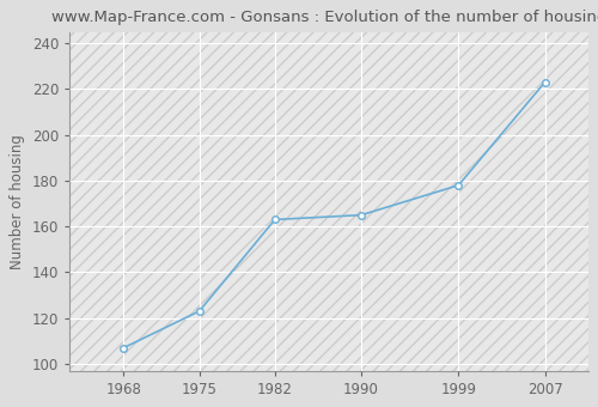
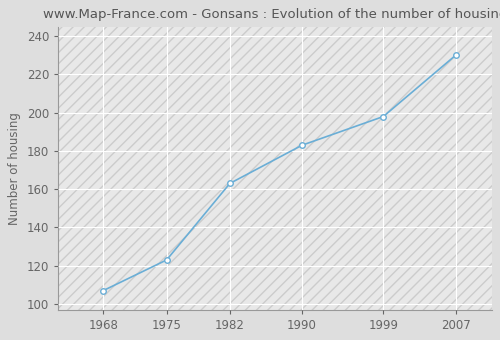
1990: 165 -> 183
1999: 178 -> 198
2007: 223 -> 230
